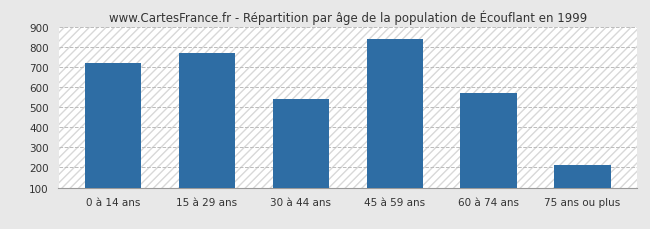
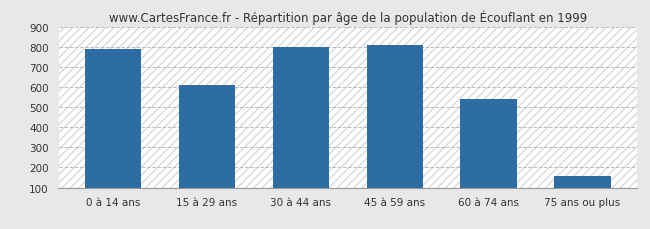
0 à 14 ans: 720 -> 790
15 à 29 ans: 770 -> 610
30 à 44 ans: 540 -> 800
45 à 59 ans: 840 -> 810
60 à 74 ans: 570 -> 540
75 ans ou plus: 210 -> 160
